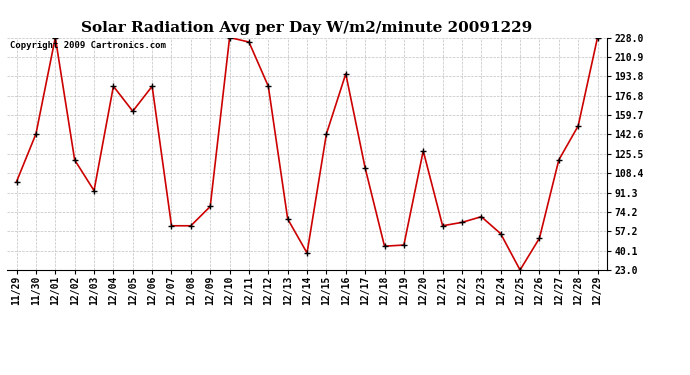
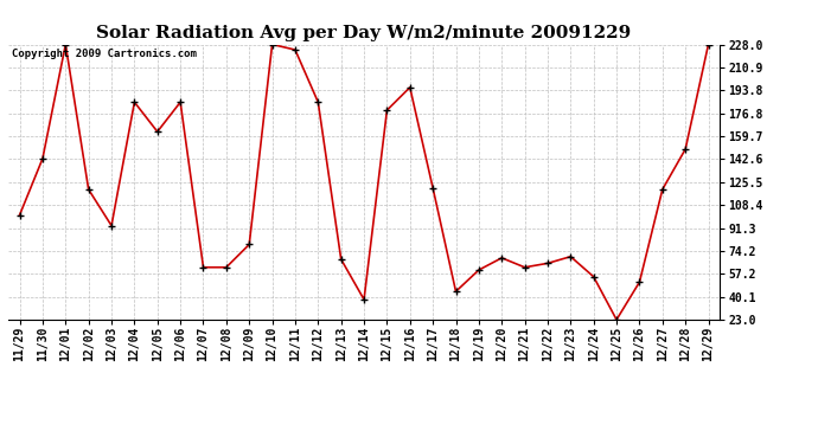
12/15: 143 -> 179
12/17: 113 -> 121
12/19: 45 -> 60
12/20: 128 -> 69
